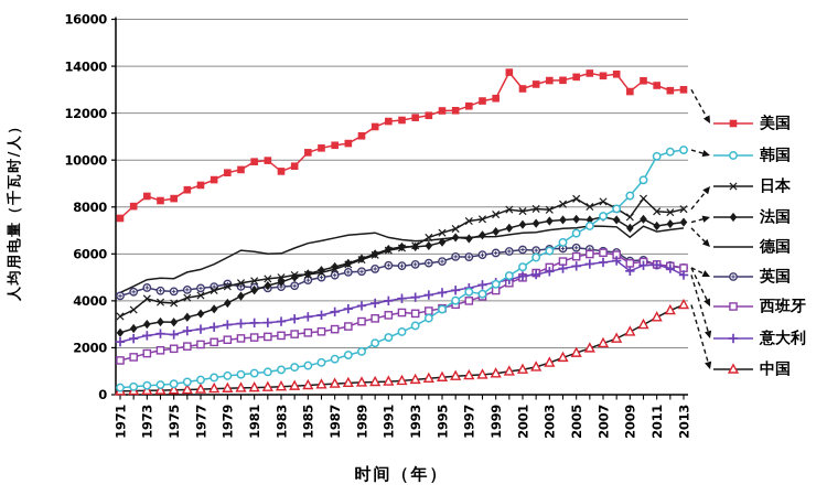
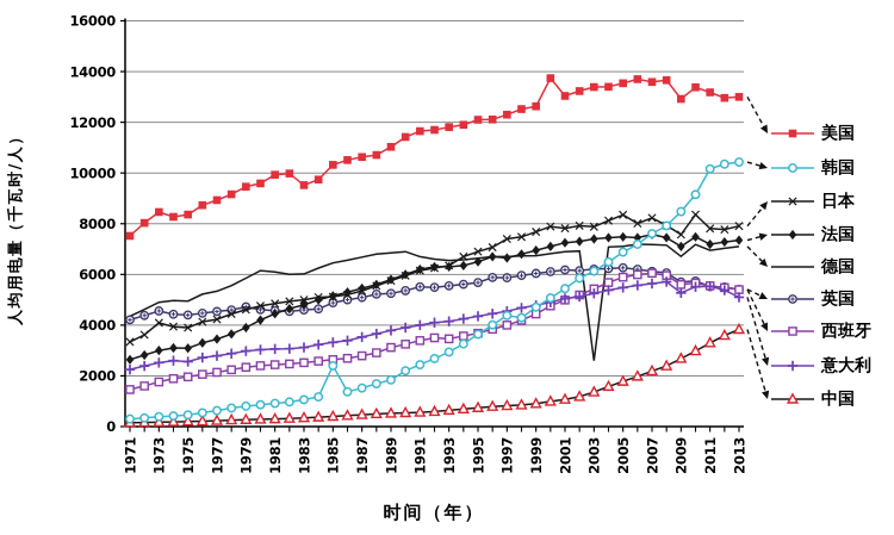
韩国/1985: 1200 -> 2400
德国/2003: 7000 -> 2600
